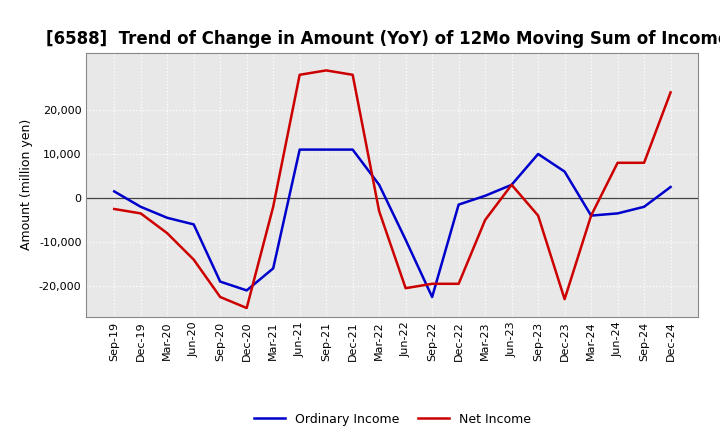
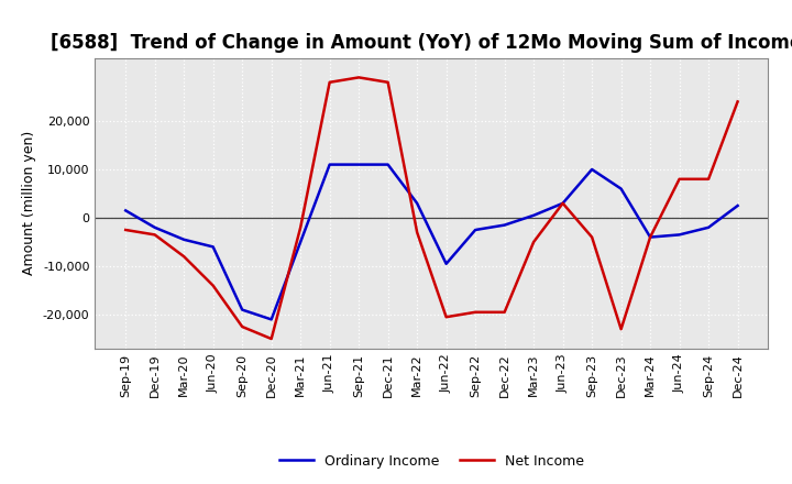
Ordinary Income/Mar-21: -16,000 -> -5,000
Ordinary Income/Sep-22: -22,500 -> -2,500
